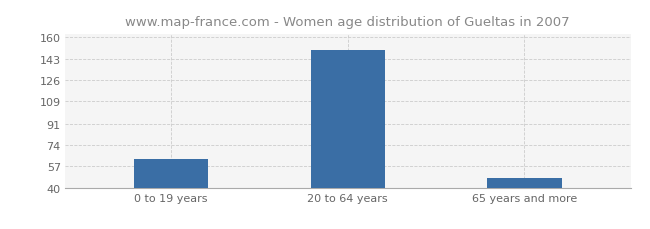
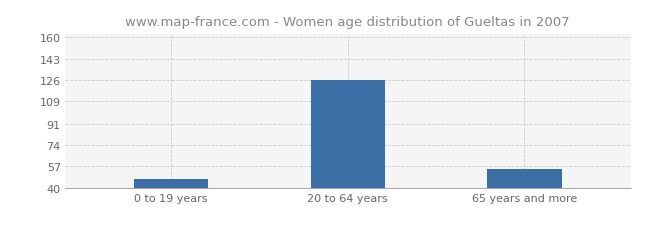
0 to 19 years: 63 -> 47
20 to 64 years: 150 -> 126
65 years and more: 48 -> 55
